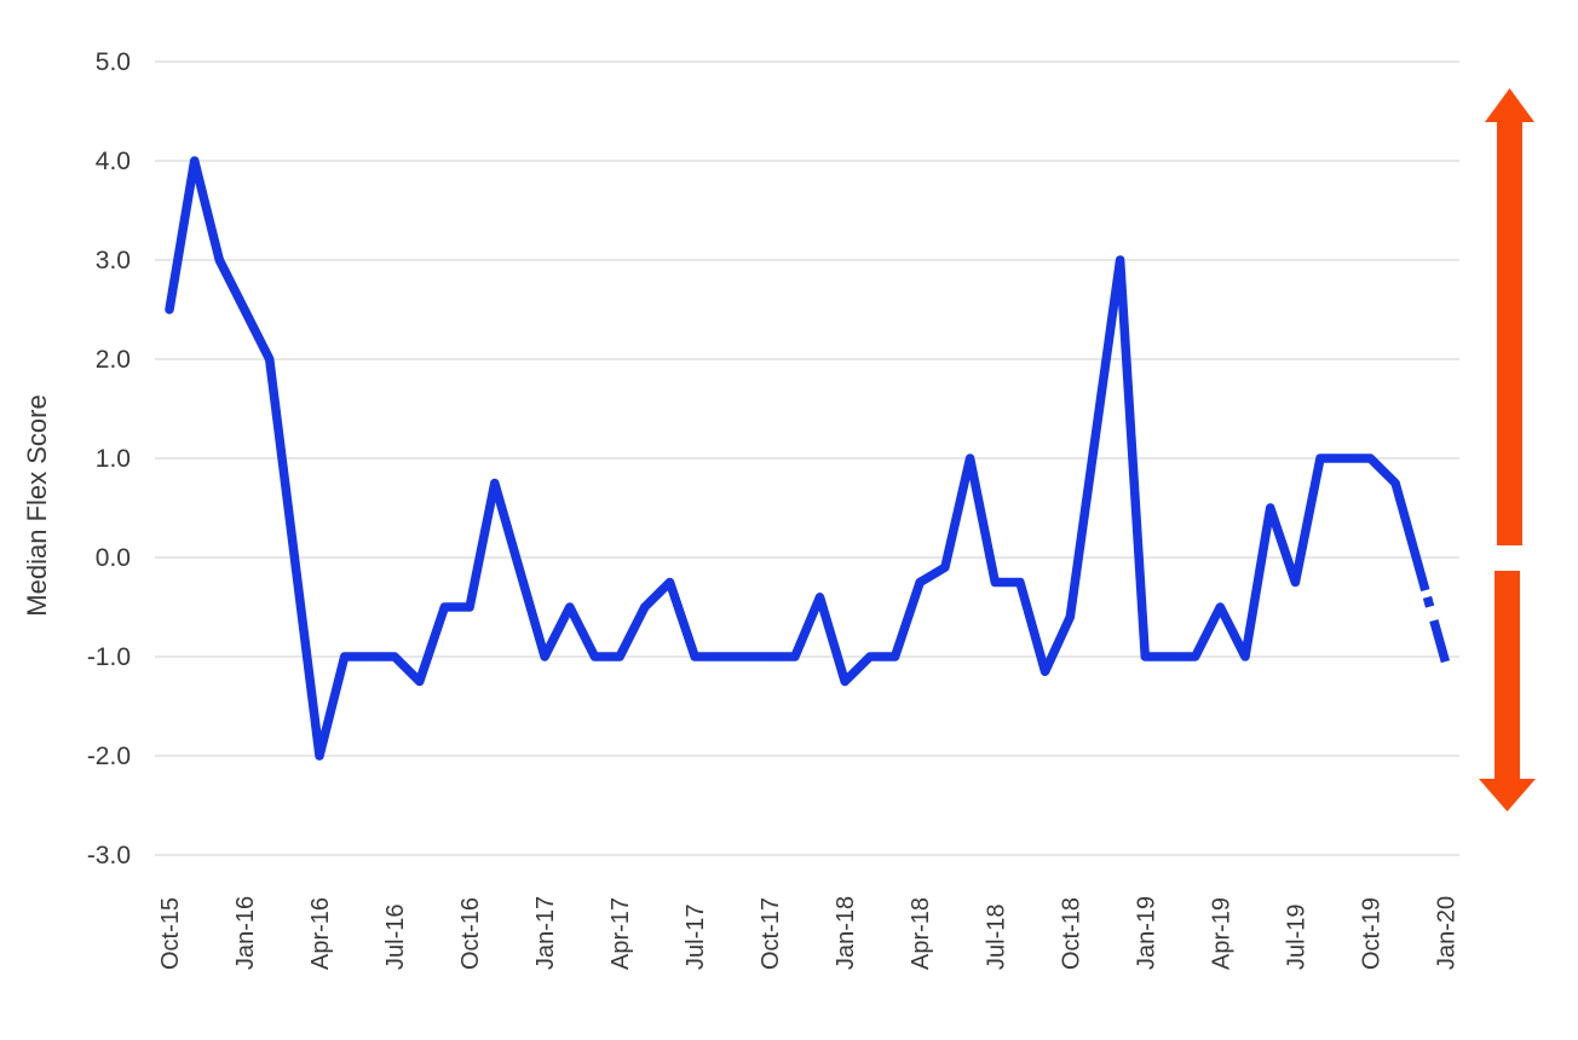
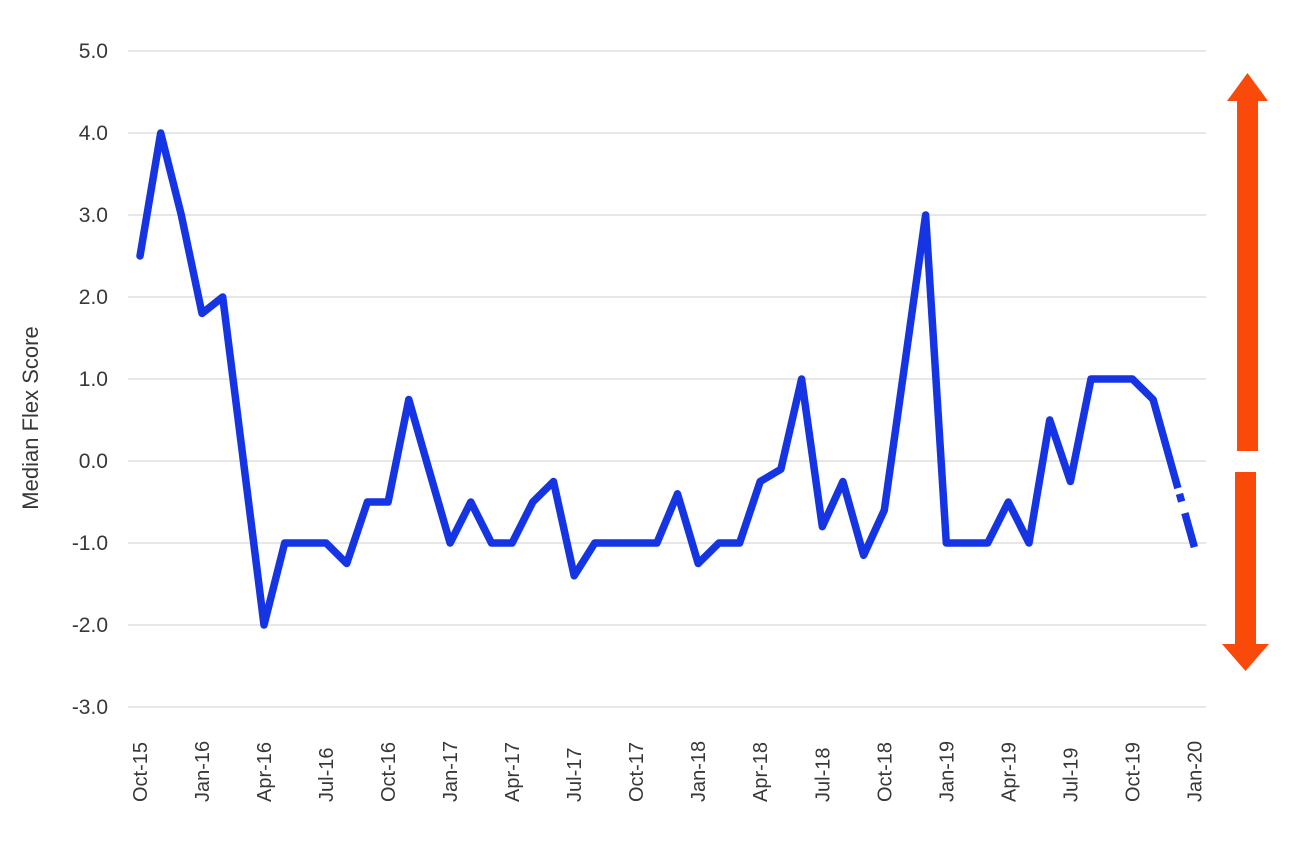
Jan-16: 2.5 -> 1.8
Jul-17: -1.0 -> -1.4
Jul-18: -0.2 -> -0.8
